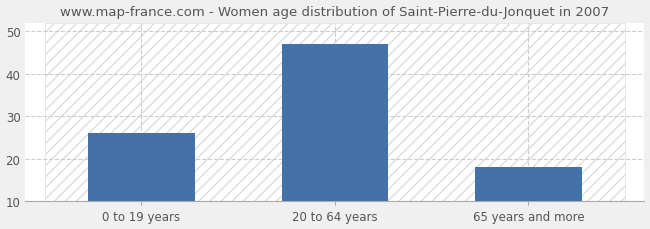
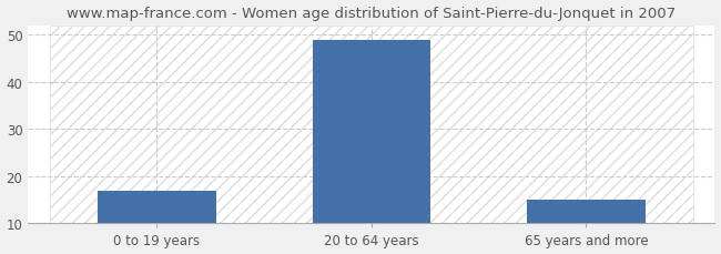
0 to 19 years: 26 -> 17
20 to 64 years: 47 -> 49
65 years and more: 18 -> 15
